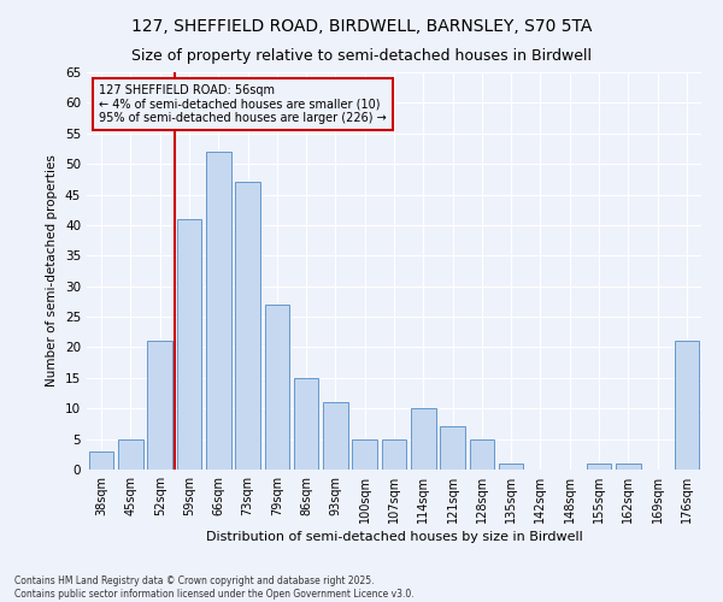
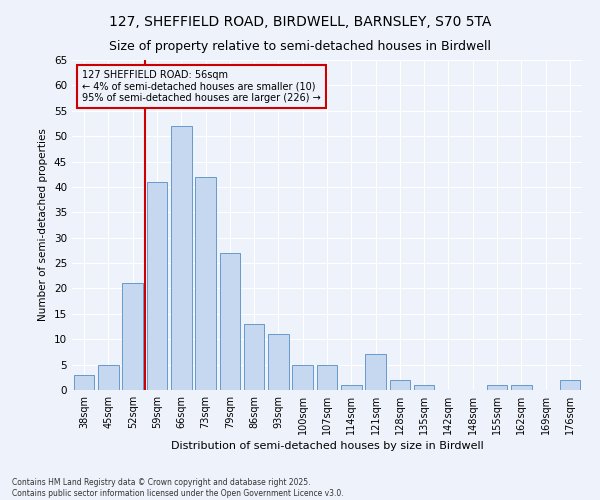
73sqm: 47 -> 42
86sqm: 15 -> 13
114sqm: 10 -> 1
128sqm: 5 -> 2
176sqm: 21 -> 2
